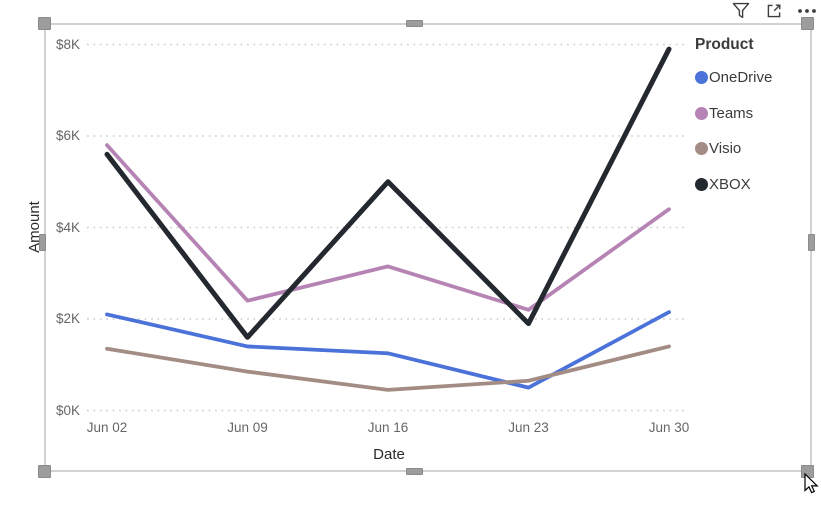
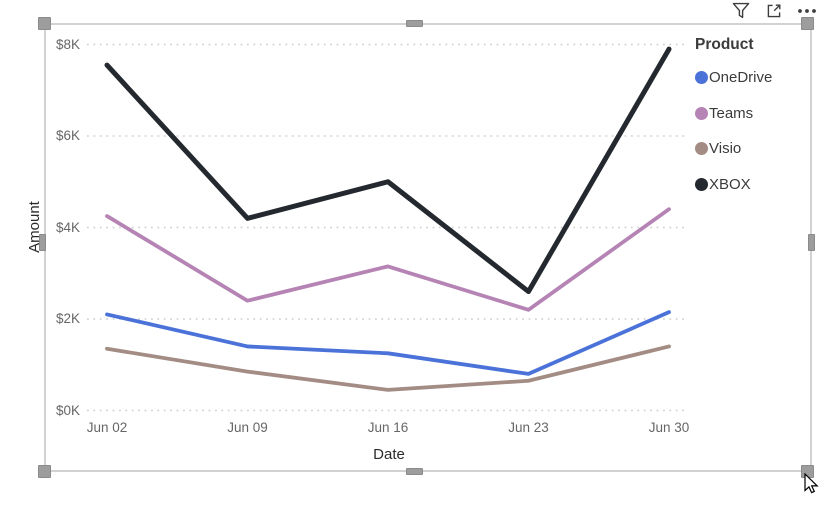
Teams/Jun 02: $5.8K -> $4.2K
XBOX/Jun 02: $5.6K -> $7.6K
XBOX/Jun 09: $1.6K -> $4.2K
OneDrive/Jun 23: $0.5K -> $0.8K
XBOX/Jun 23: $1.9K -> $2.6K
